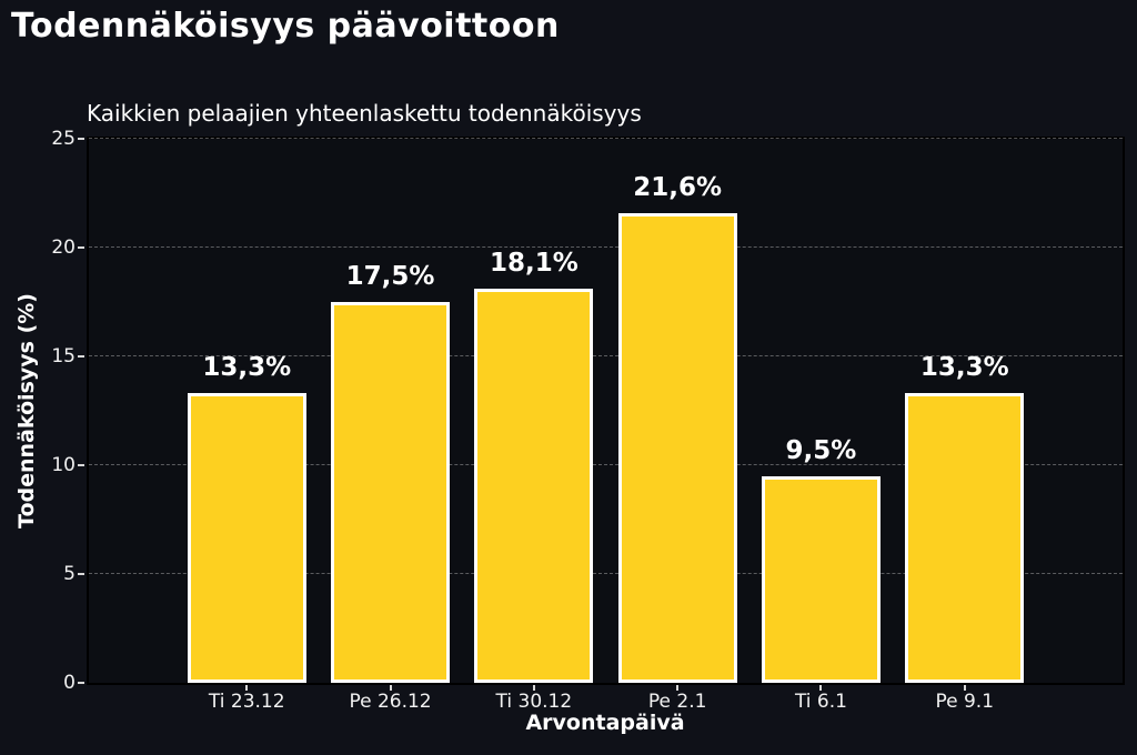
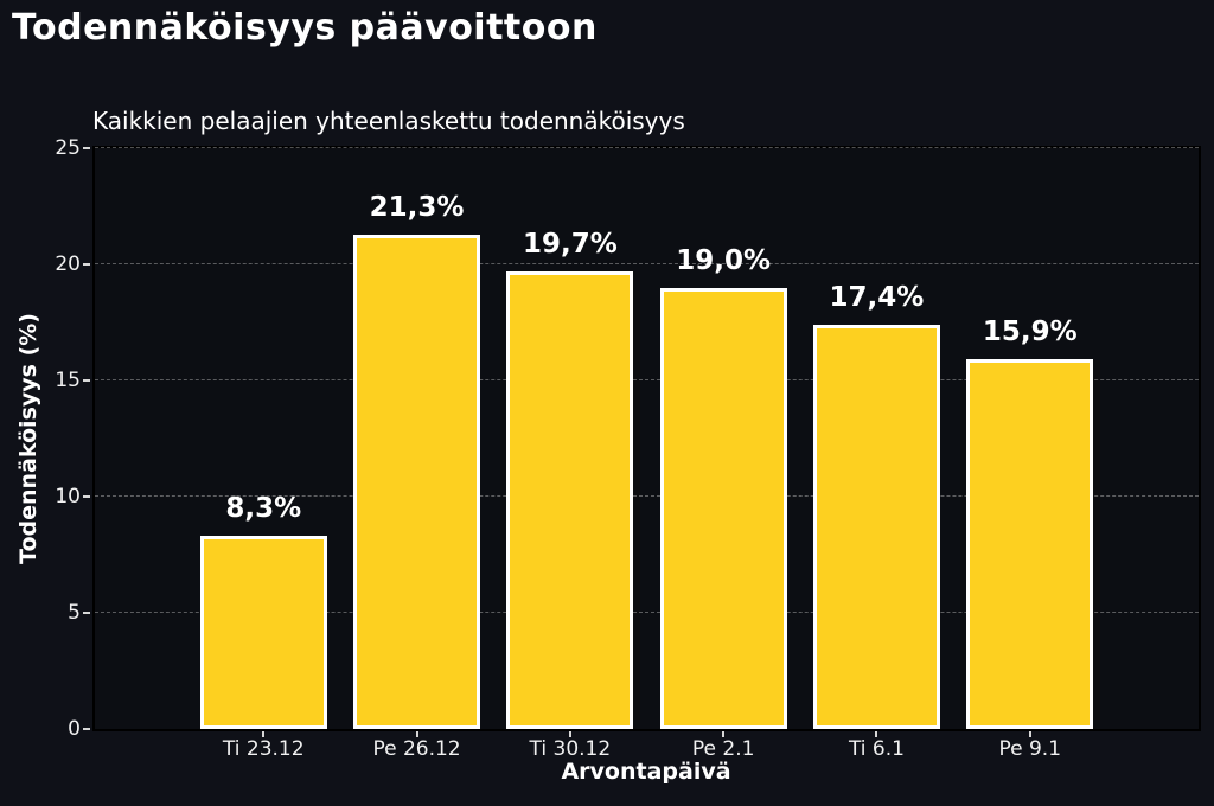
Ti 23.12: 13,3% -> 8,3%
Pe 26.12: 17,5% -> 21,3%
Ti 30.12: 18,1% -> 19,7%
Pe 2.1: 21,6% -> 19,0%
Ti 6.1: 9,5% -> 17,4%
Pe 9.1: 13,3% -> 15,9%
